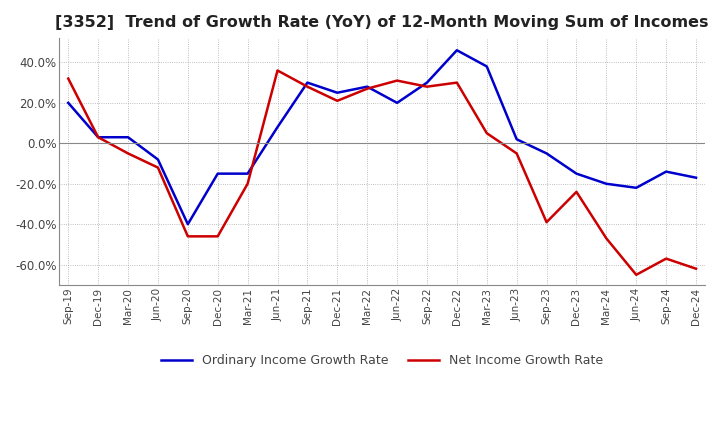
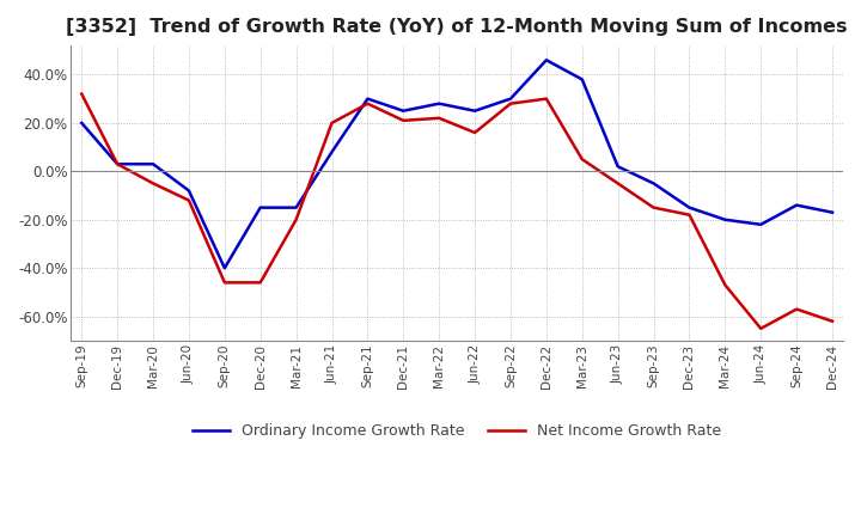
Net Income Growth Rate/Jun-21: 36% -> 20%
Net Income Growth Rate/Mar-22: 27% -> 22%
Ordinary Income Growth Rate/Jun-22: 20% -> 25%
Net Income Growth Rate/Jun-22: 31% -> 16%
Net Income Growth Rate/Sep-23: -39% -> -15%
Net Income Growth Rate/Dec-23: -24% -> -18%
